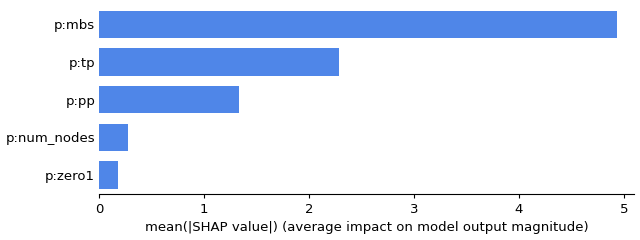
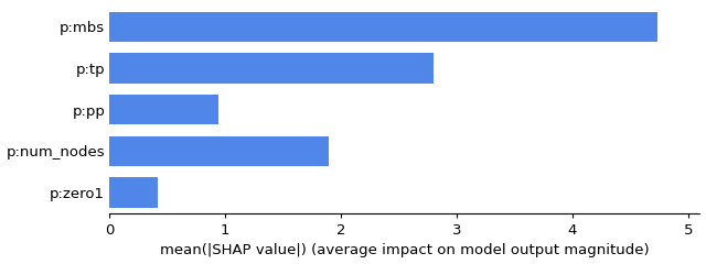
p:mbs: 4.93 -> 4.73
p:tp: 2.28 -> 2.80
p:pp: 1.33 -> 0.94
p:num_nodes: 0.27 -> 1.89
p:zero1: 0.18 -> 0.42
